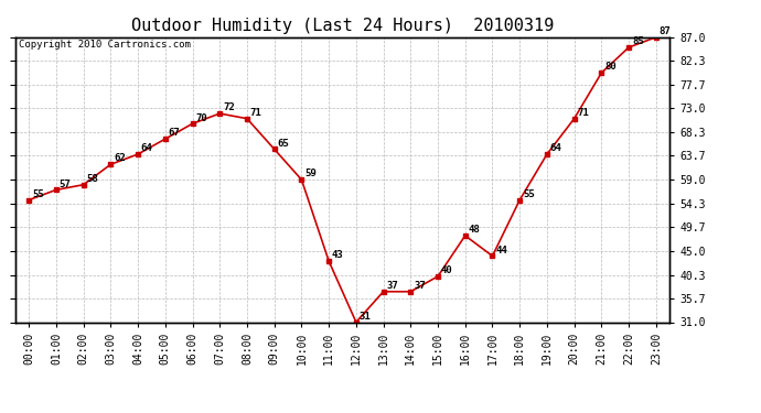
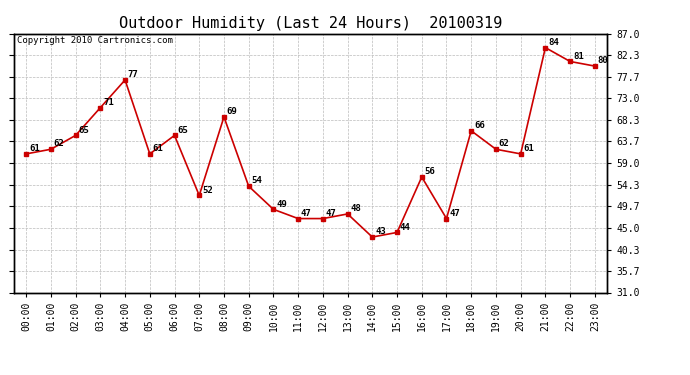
00:00: 55 -> 61
01:00: 57 -> 62
02:00: 58 -> 65
03:00: 62 -> 71
04:00: 64 -> 77
05:00: 67 -> 61
06:00: 70 -> 65
07:00: 72 -> 52
08:00: 71 -> 69
09:00: 65 -> 54
10:00: 59 -> 49
11:00: 43 -> 47
12:00: 31 -> 47
13:00: 37 -> 48
14:00: 37 -> 43
15:00: 40 -> 44
16:00: 48 -> 56
17:00: 44 -> 47
18:00: 55 -> 66
19:00: 64 -> 62
20:00: 71 -> 61
21:00: 80 -> 84
22:00: 85 -> 81
23:00: 87 -> 80
